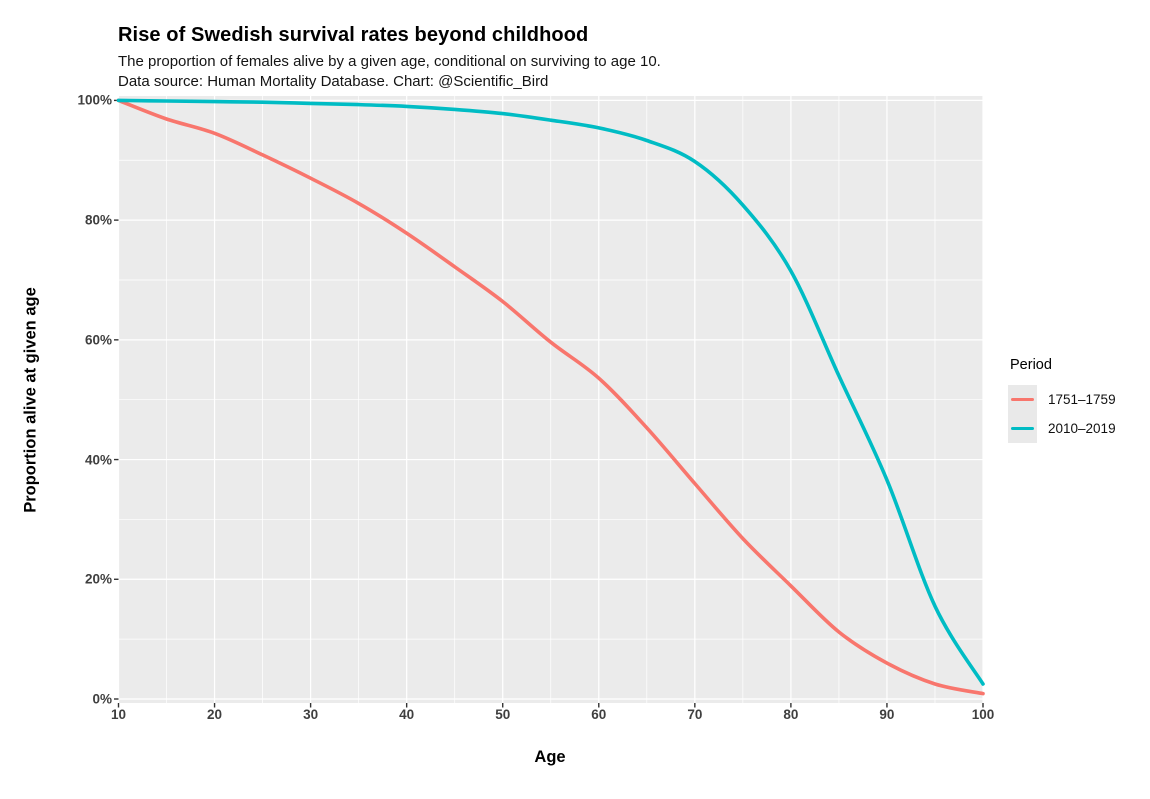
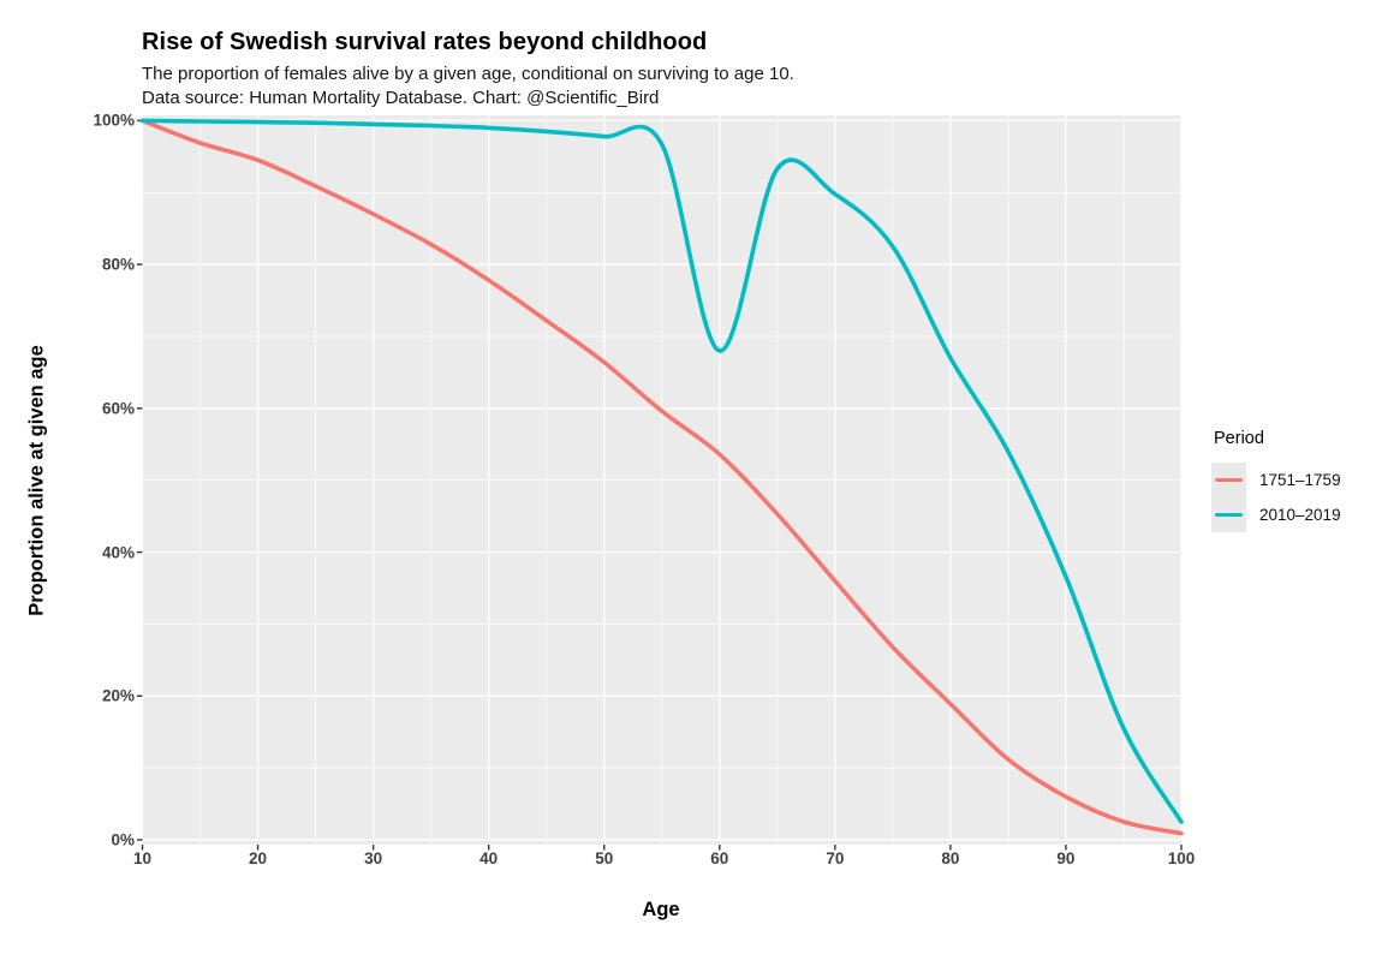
2010–2019/60: 95% -> 68%
2010–2019/80: 72% -> 67%
